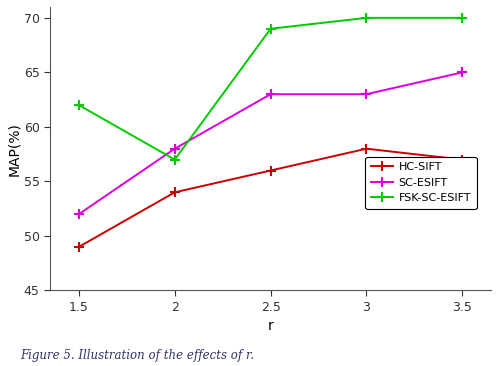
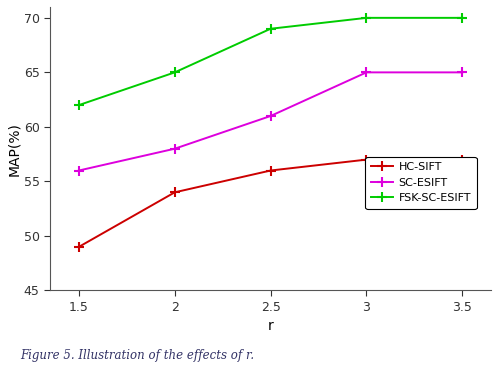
SC-ESIFT/1.5: 52 -> 56
FSK-SC-ESIFT/2: 57 -> 65
SC-ESIFT/2.5: 63 -> 61
HC-SIFT/3: 58 -> 57
SC-ESIFT/3: 63 -> 65
